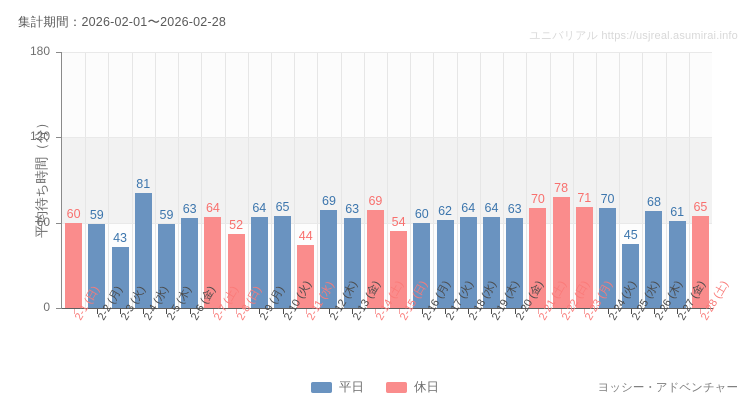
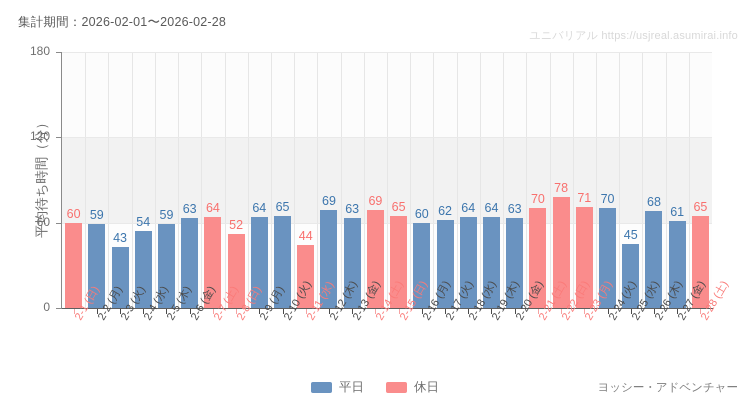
2-4 (水): 81 -> 54
2-15 (日): 54 -> 65
